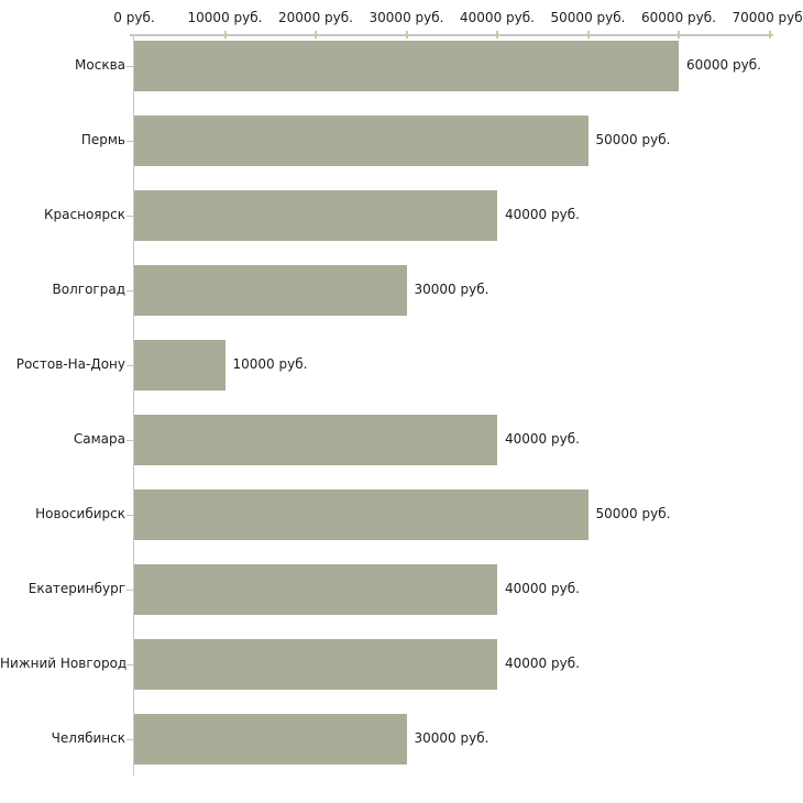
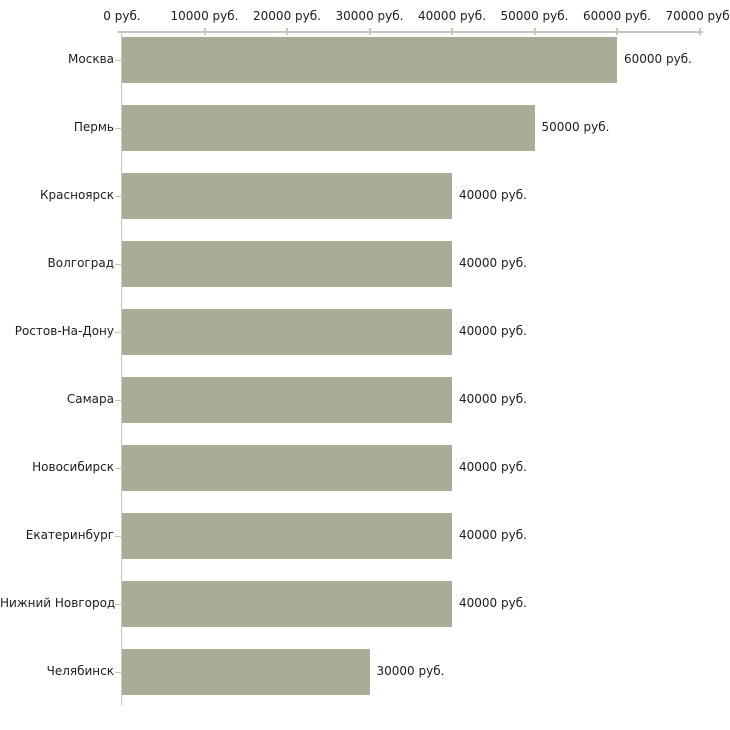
Волгоград: 30000 -> 40000
Ростов-На-Дону: 10000 -> 40000
Новосибирск: 50000 -> 40000
